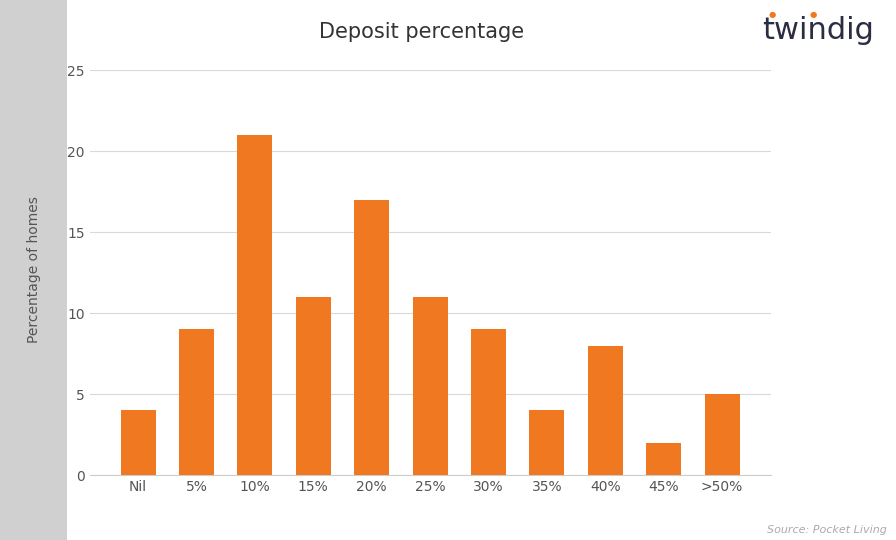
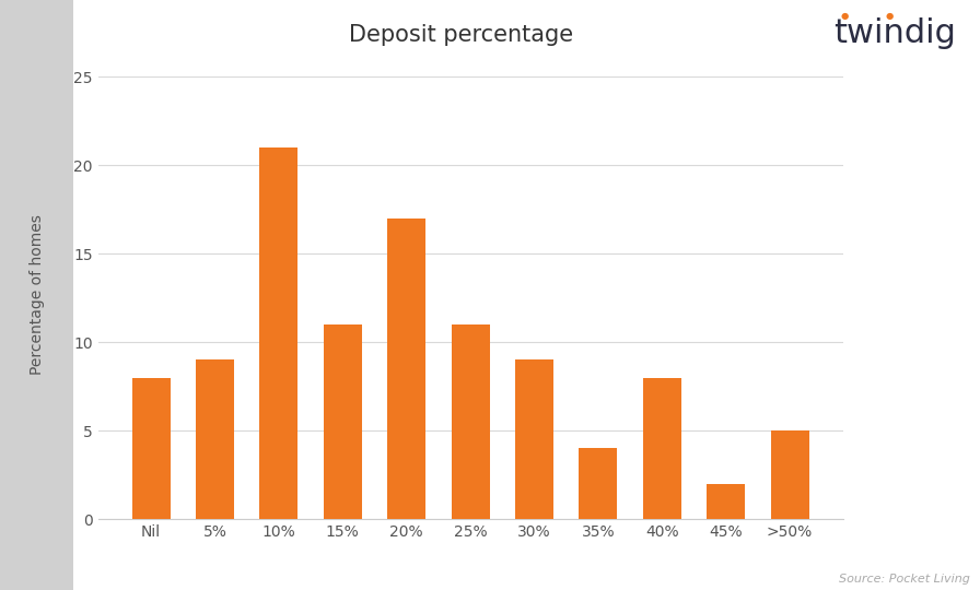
Nil: 4 -> 8
